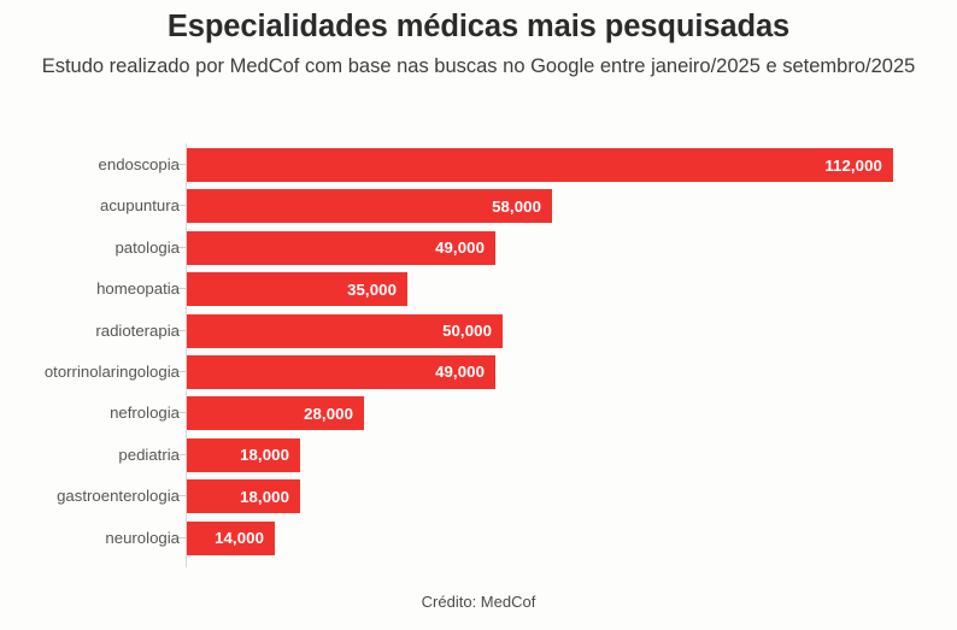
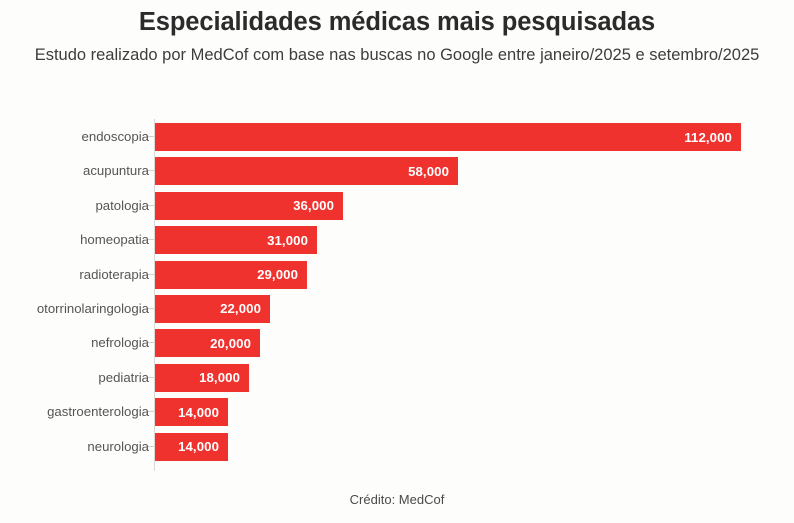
patologia: 49,000 -> 36,000
homeopatia: 35,000 -> 31,000
radioterapia: 50,000 -> 29,000
otorrinolaringologia: 49,000 -> 22,000
nefrologia: 28,000 -> 20,000
gastroenterologia: 18,000 -> 14,000
